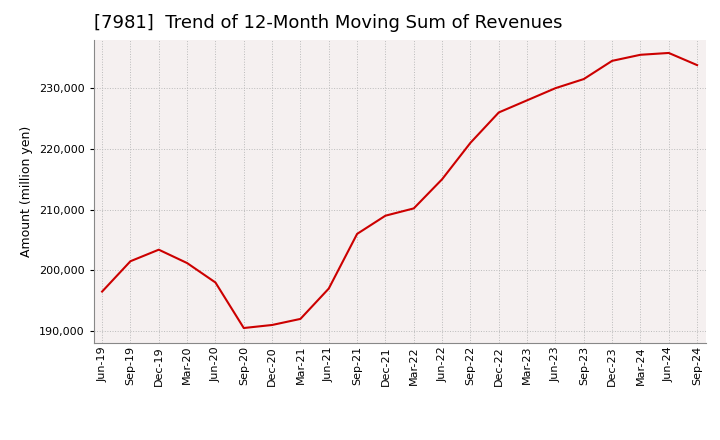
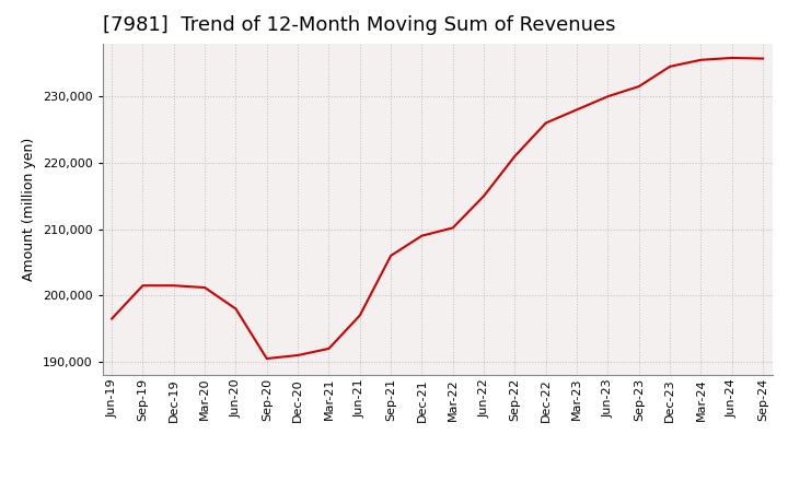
Dec-19: 203,400 -> 201,500
Sep-24: 233,800 -> 235,700
